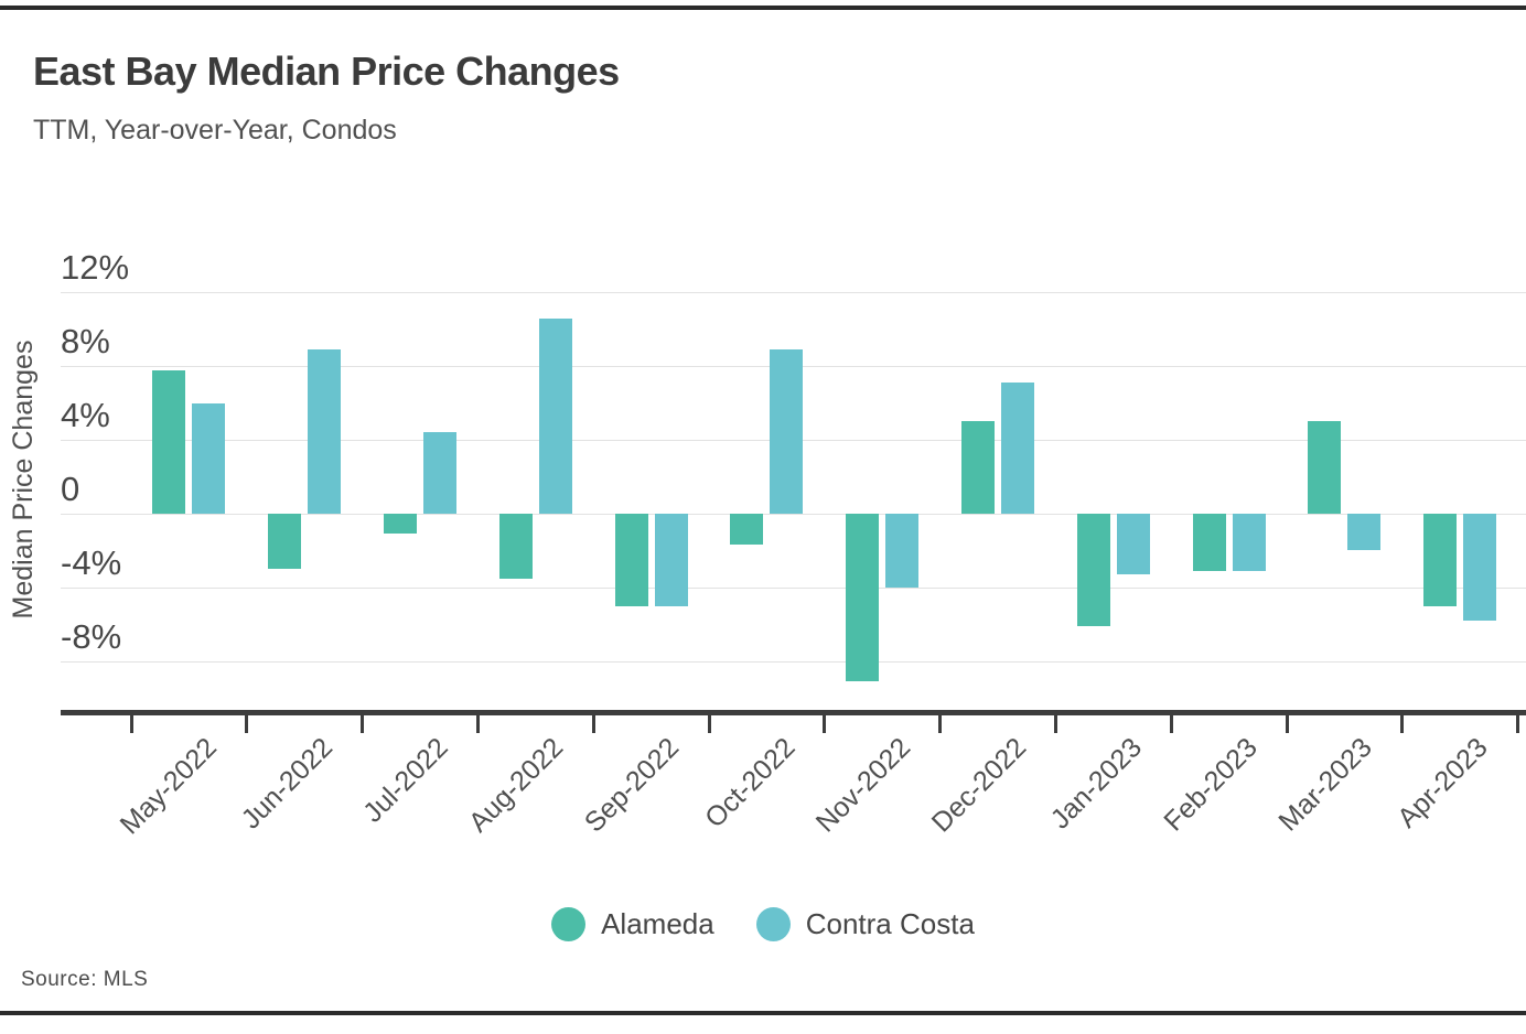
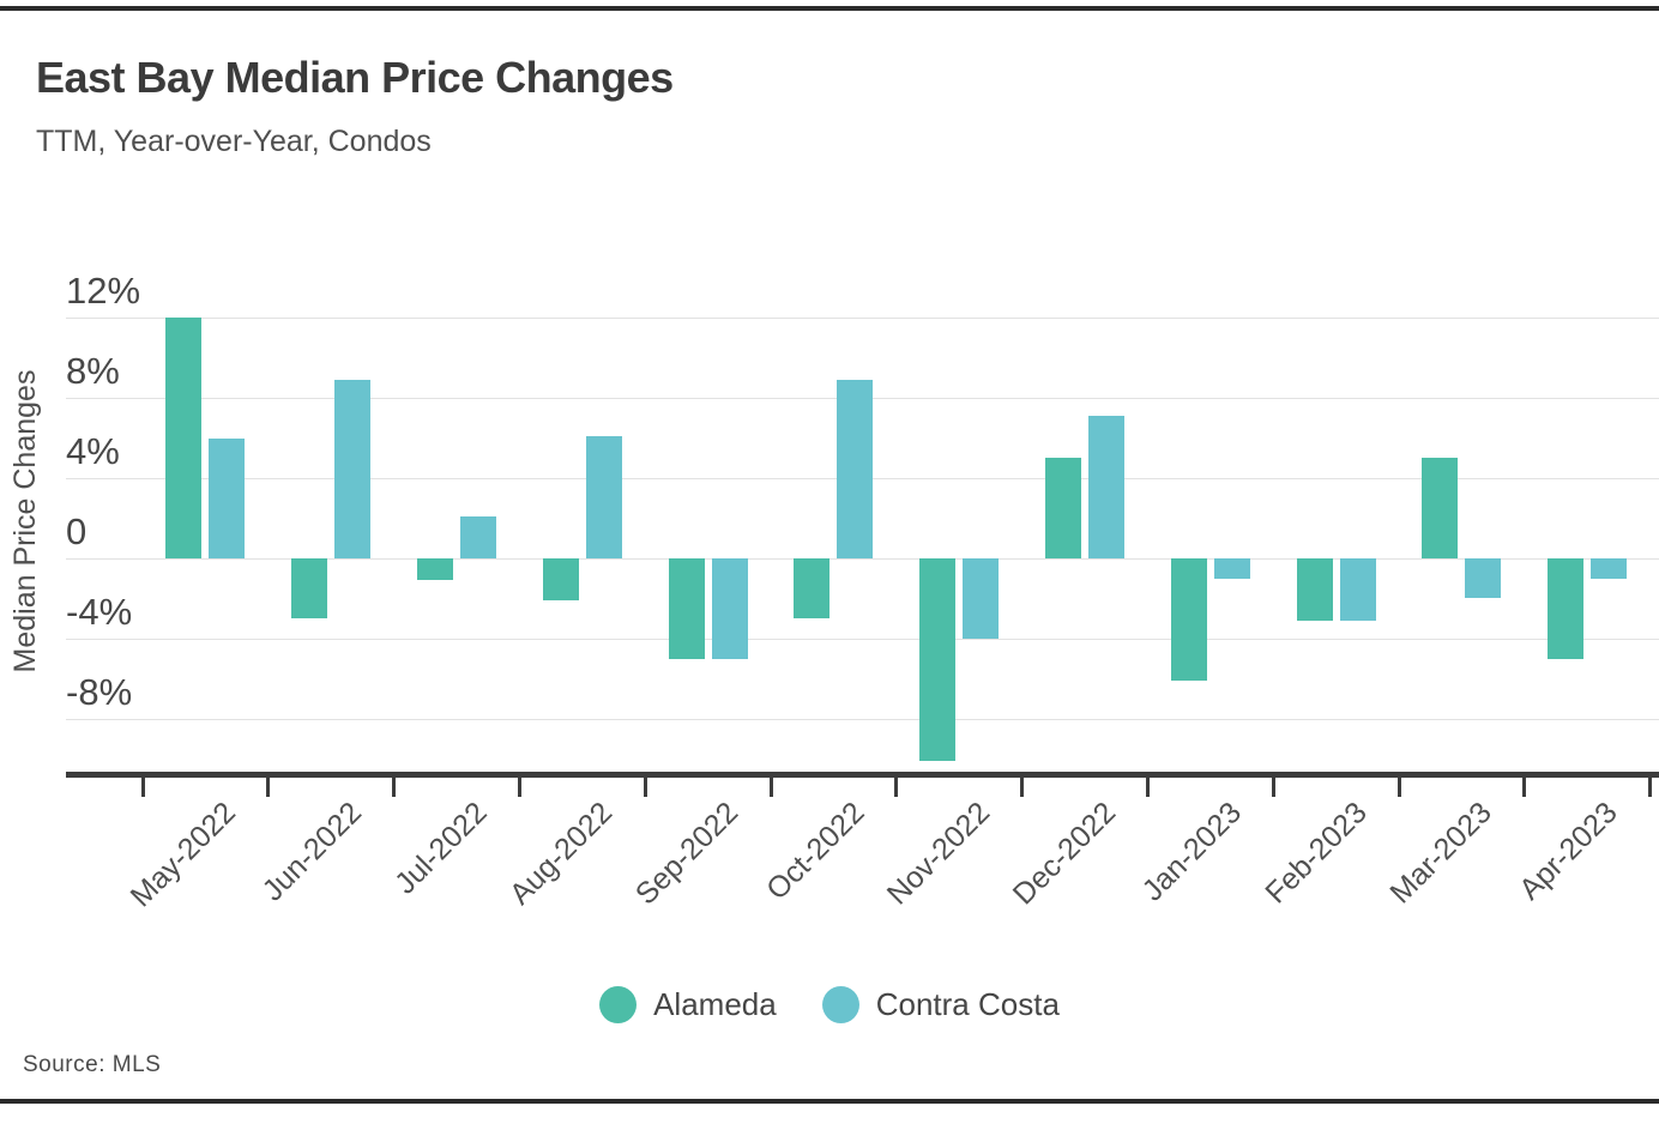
Alameda/May-2022: 7.8% -> 12.0%
Contra Costa/Jul-2022: 4.4% -> 2.1%
Alameda/Aug-2022: -3.5% -> -2.1%
Contra Costa/Aug-2022: 10.6% -> 6.1%
Alameda/Oct-2022: -1.7% -> -3.0%
Alameda/Nov-2022: -9.1% -> -10.1%
Contra Costa/Jan-2023: -3.3% -> -1.0%
Contra Costa/Apr-2023: -5.8% -> -1.0%
